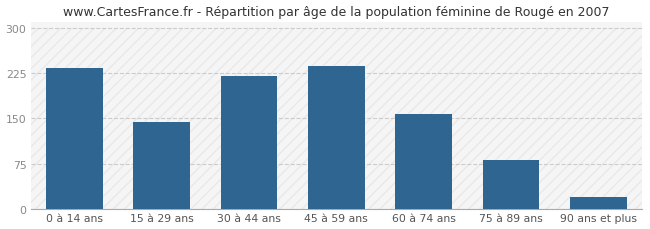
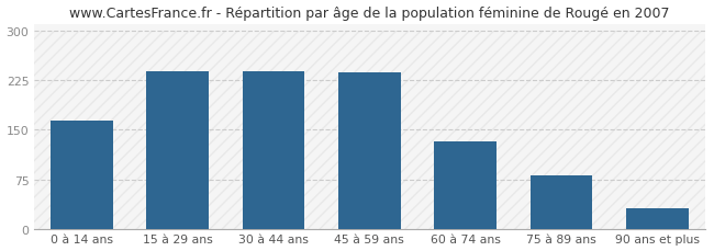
0 à 14 ans: 234 -> 164
15 à 29 ans: 144 -> 238
30 à 44 ans: 220 -> 238
60 à 74 ans: 158 -> 132
90 ans et plus: 20 -> 32
